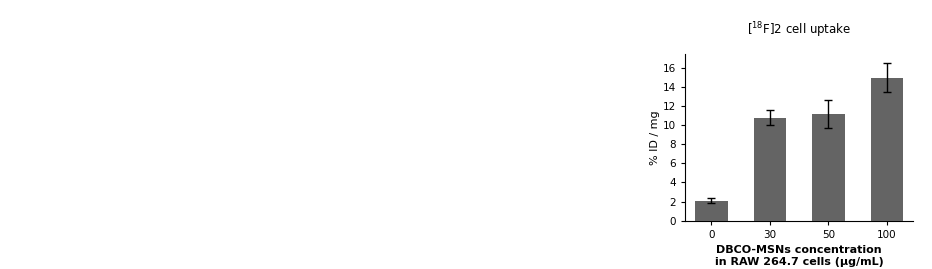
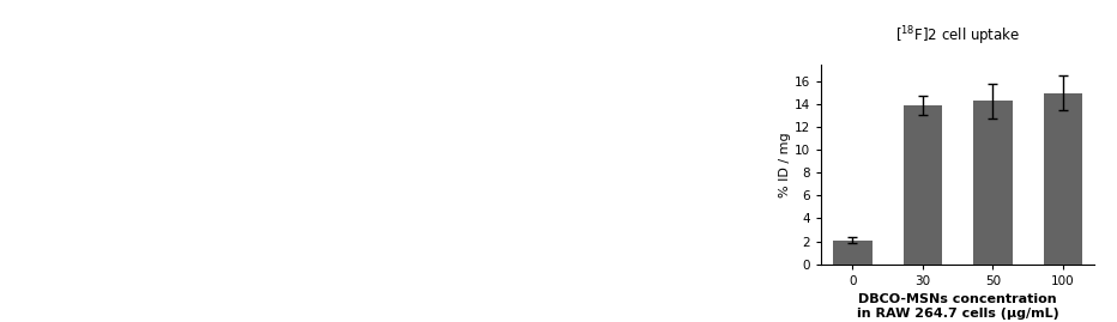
30: 10.8 -> 13.9
50: 11.2 -> 14.3
